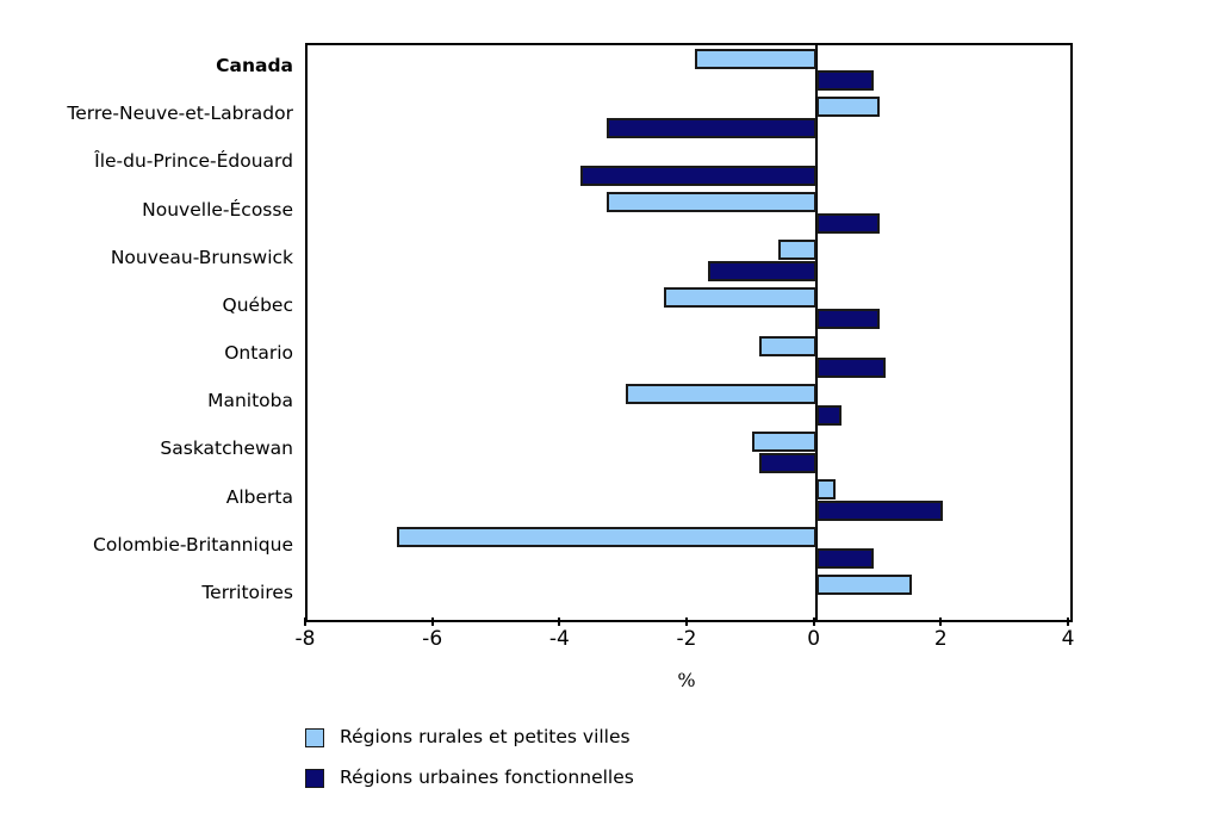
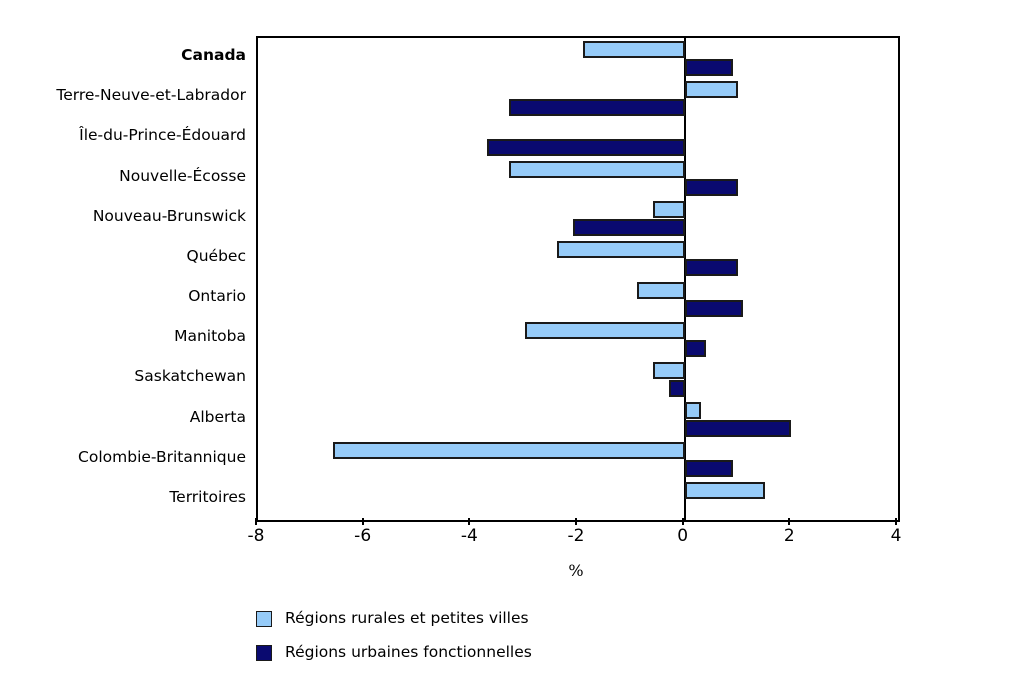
Régions urbaines fonctionnelles/Nouveau-Brunswick: -1.7 -> -2.1
Régions rurales et petites villes/Saskatchewan: -1.0 -> -0.6
Régions urbaines fonctionnelles/Saskatchewan: -0.9 -> -0.3
